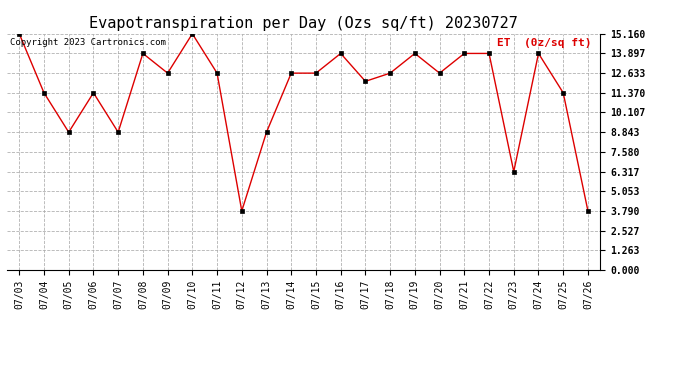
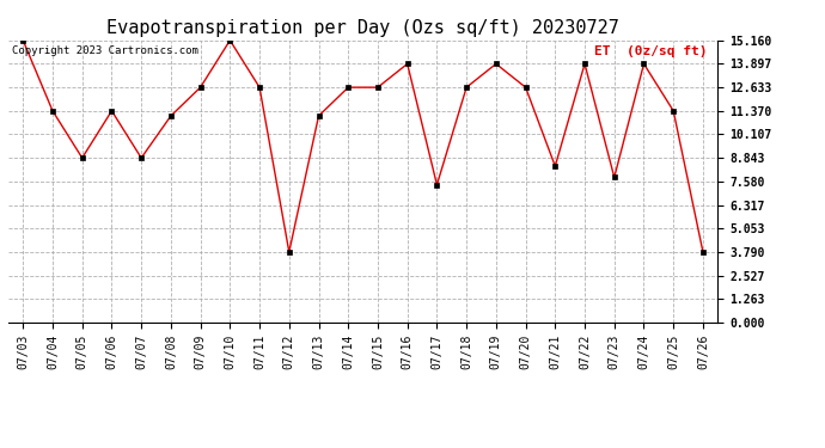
07/08: 13.9 -> 11.1
07/13: 8.8 -> 11.1
07/17: 12.1 -> 7.4
07/21: 13.9 -> 8.4
07/23: 6.3 -> 7.8
